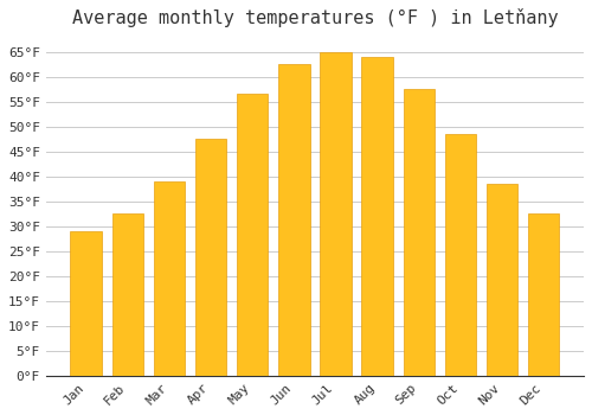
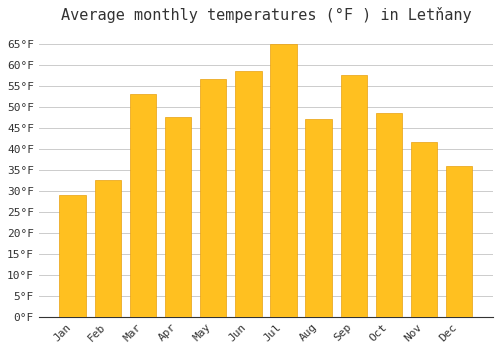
Mar: 39.0°F -> 53.0°F
Jun: 62.5°F -> 58.5°F
Aug: 64.0°F -> 47.0°F
Nov: 38.5°F -> 41.5°F
Dec: 32.5°F -> 36.0°F
